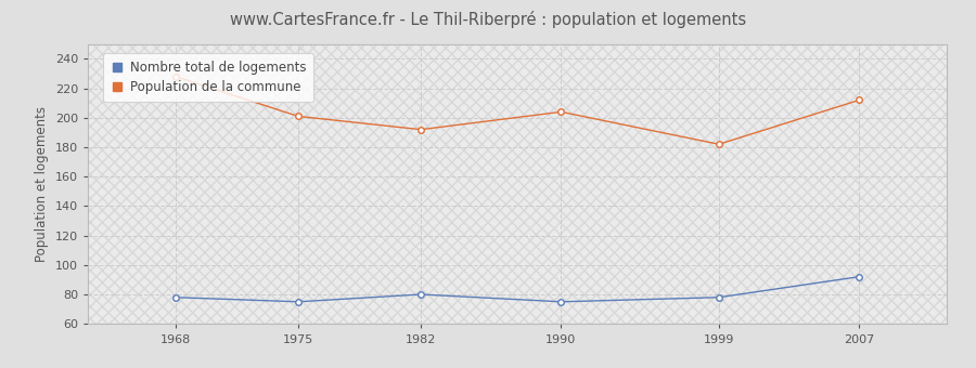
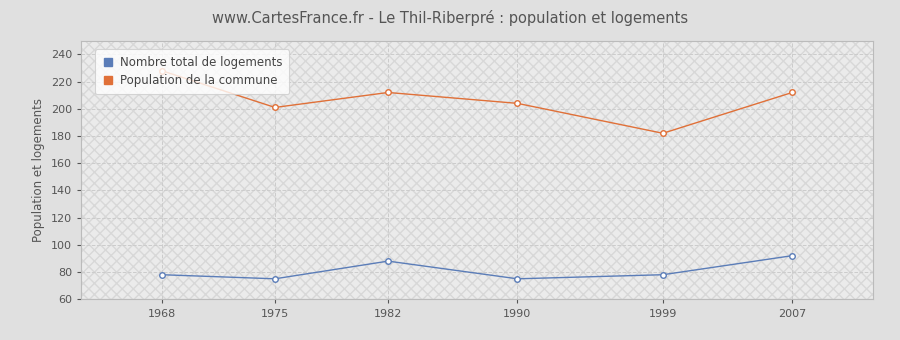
Nombre total de logements/1982: 80 -> 88
Population de la commune/1982: 192 -> 212
